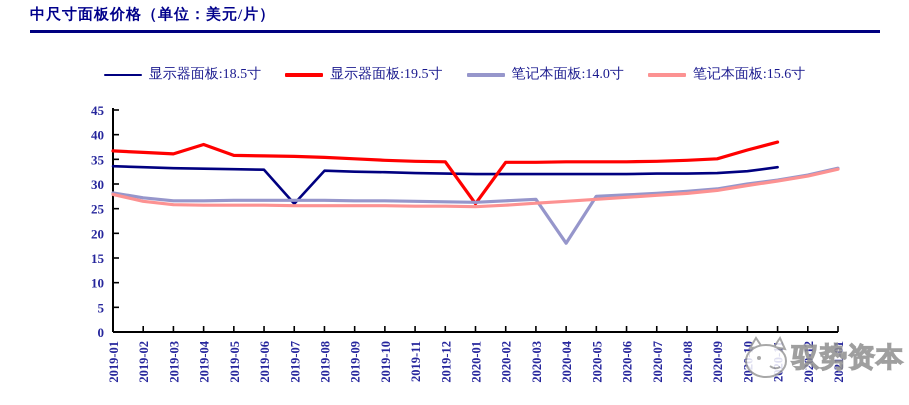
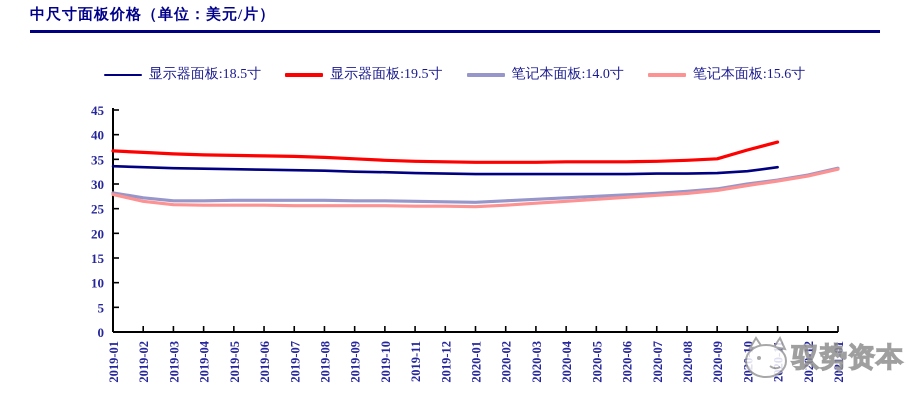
显示器面板:19.5寸/2019-04: 38 -> 36
显示器面板:18.5寸/2019-07: 26 -> 33
显示器面板:19.5寸/2020-01: 26 -> 34
笔记本面板:14.0寸/2020-04: 18 -> 27
